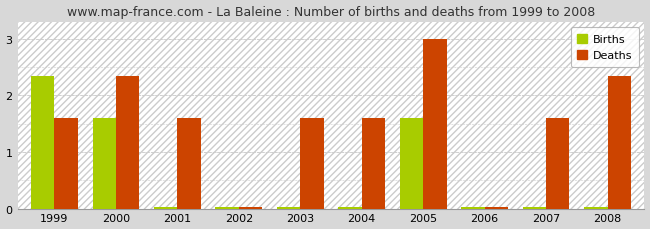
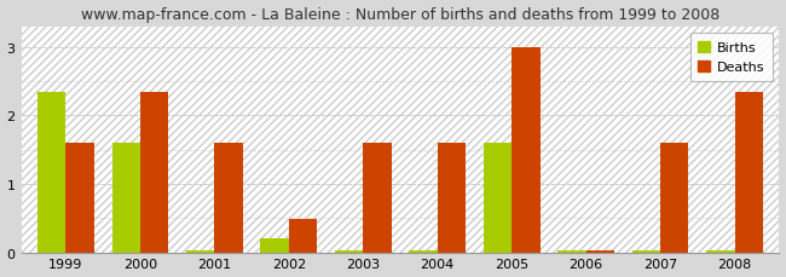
Births/2002: 0.02 -> 0.20
Deaths/2002: 0.03 -> 0.48
